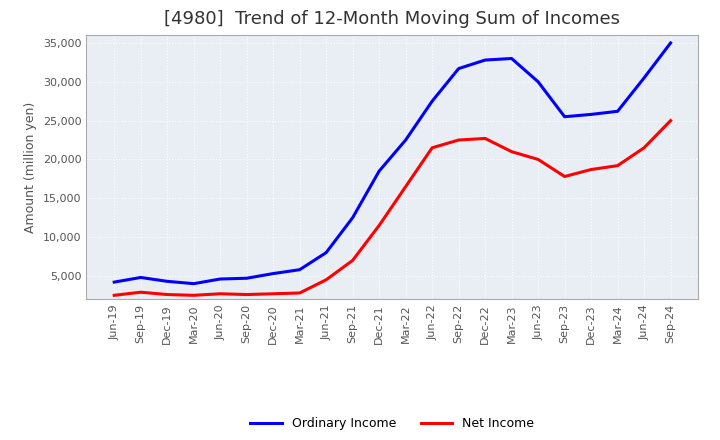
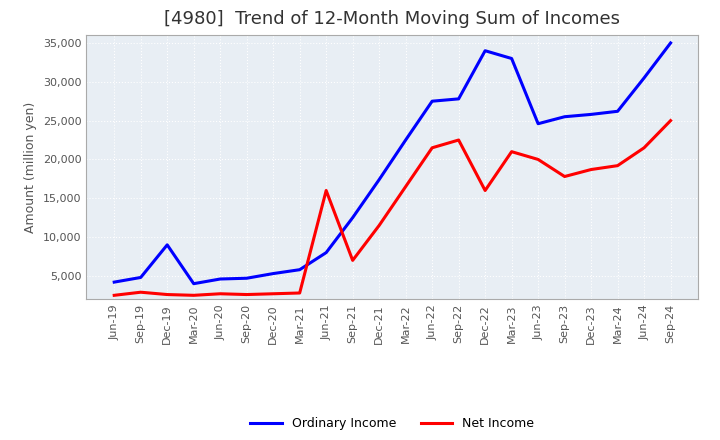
Ordinary Income/Dec-19: 4,300 -> 9,000
Net Income/Jun-21: 4,500 -> 16,000
Ordinary Income/Dec-21: 18,500 -> 17,400
Ordinary Income/Sep-22: 31,700 -> 27,800
Ordinary Income/Dec-22: 32,800 -> 34,000
Net Income/Dec-22: 22,700 -> 16,000
Ordinary Income/Jun-23: 30,000 -> 24,600
